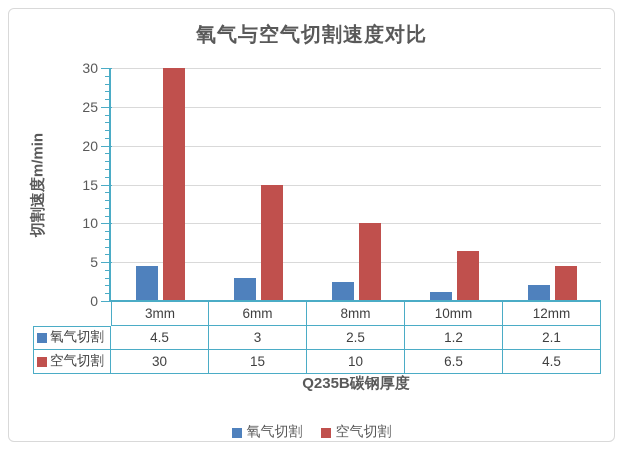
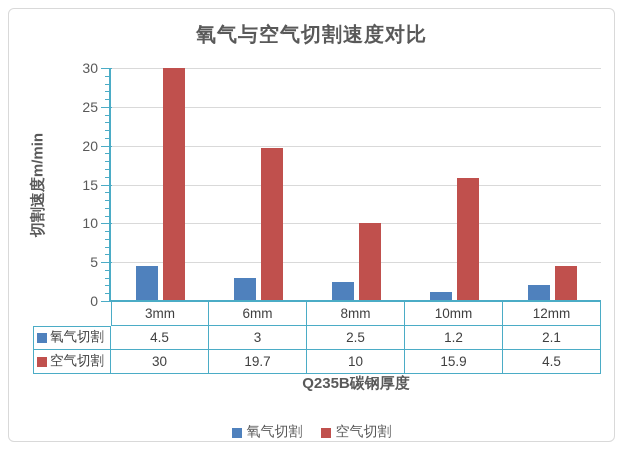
空气切割/6mm: 15 -> 19.7
空气切割/10mm: 6.5 -> 15.9
